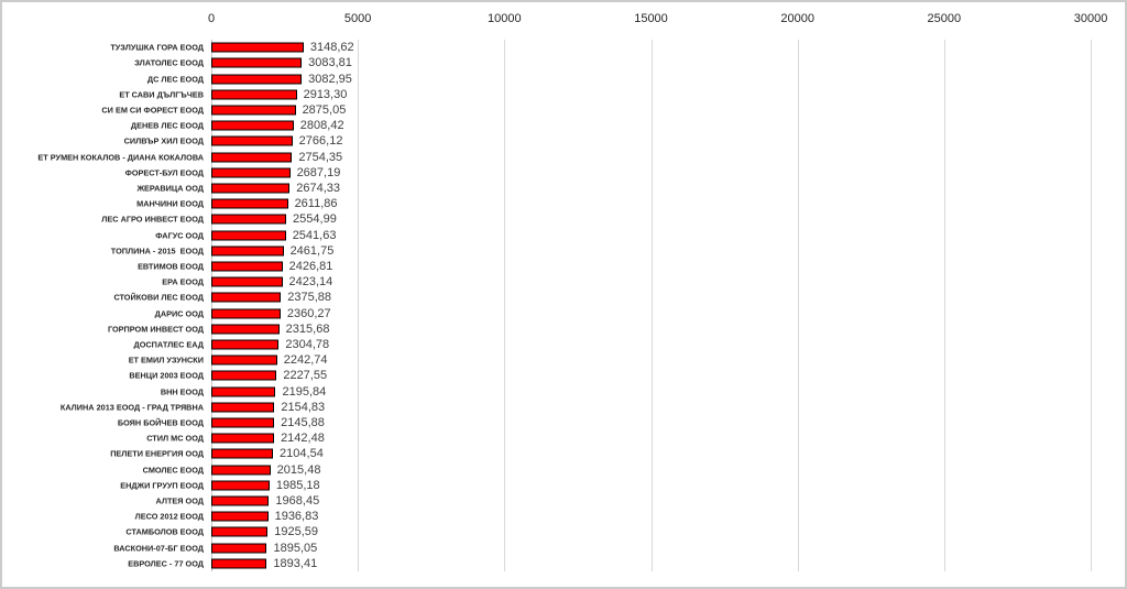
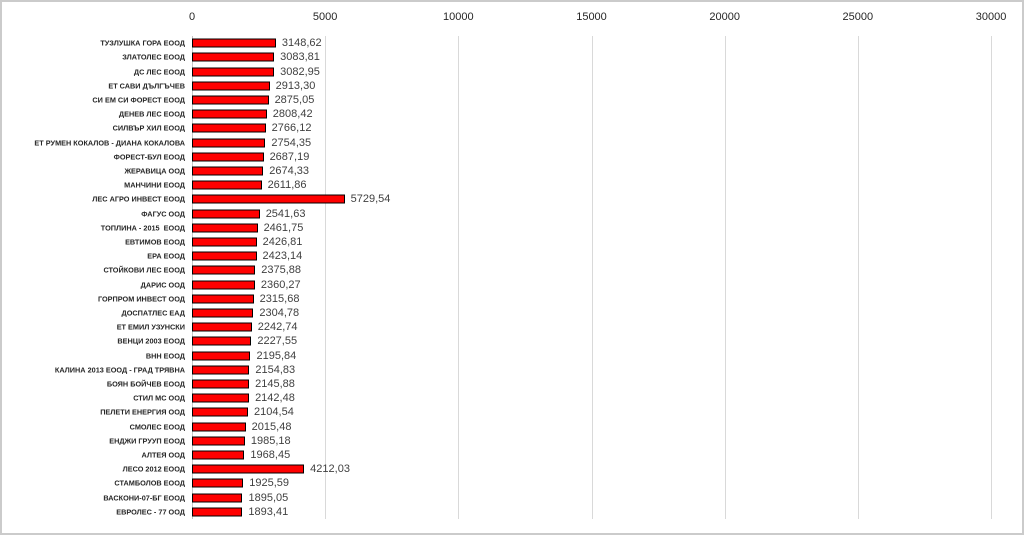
ЛЕС АГРО ИНВЕСТ ЕООД: 2554,99 -> 5729,54
ЛЕСО 2012 ЕООД: 1936,83 -> 4212,03
